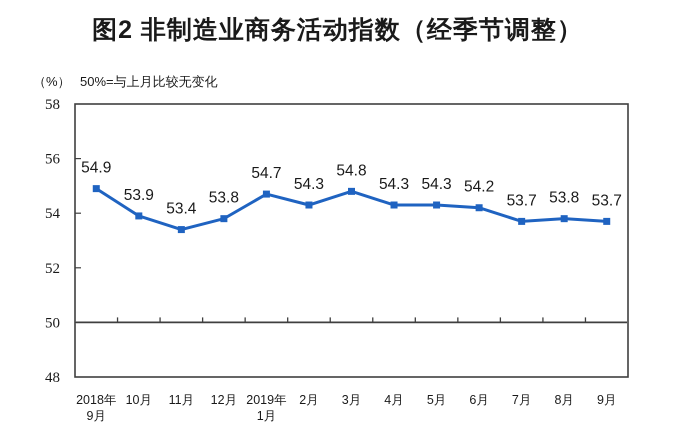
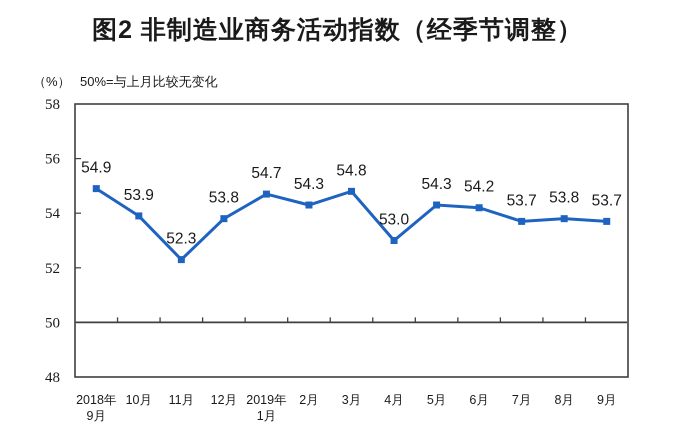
11月: 53.4 -> 52.3
4月: 54.3 -> 53.0
